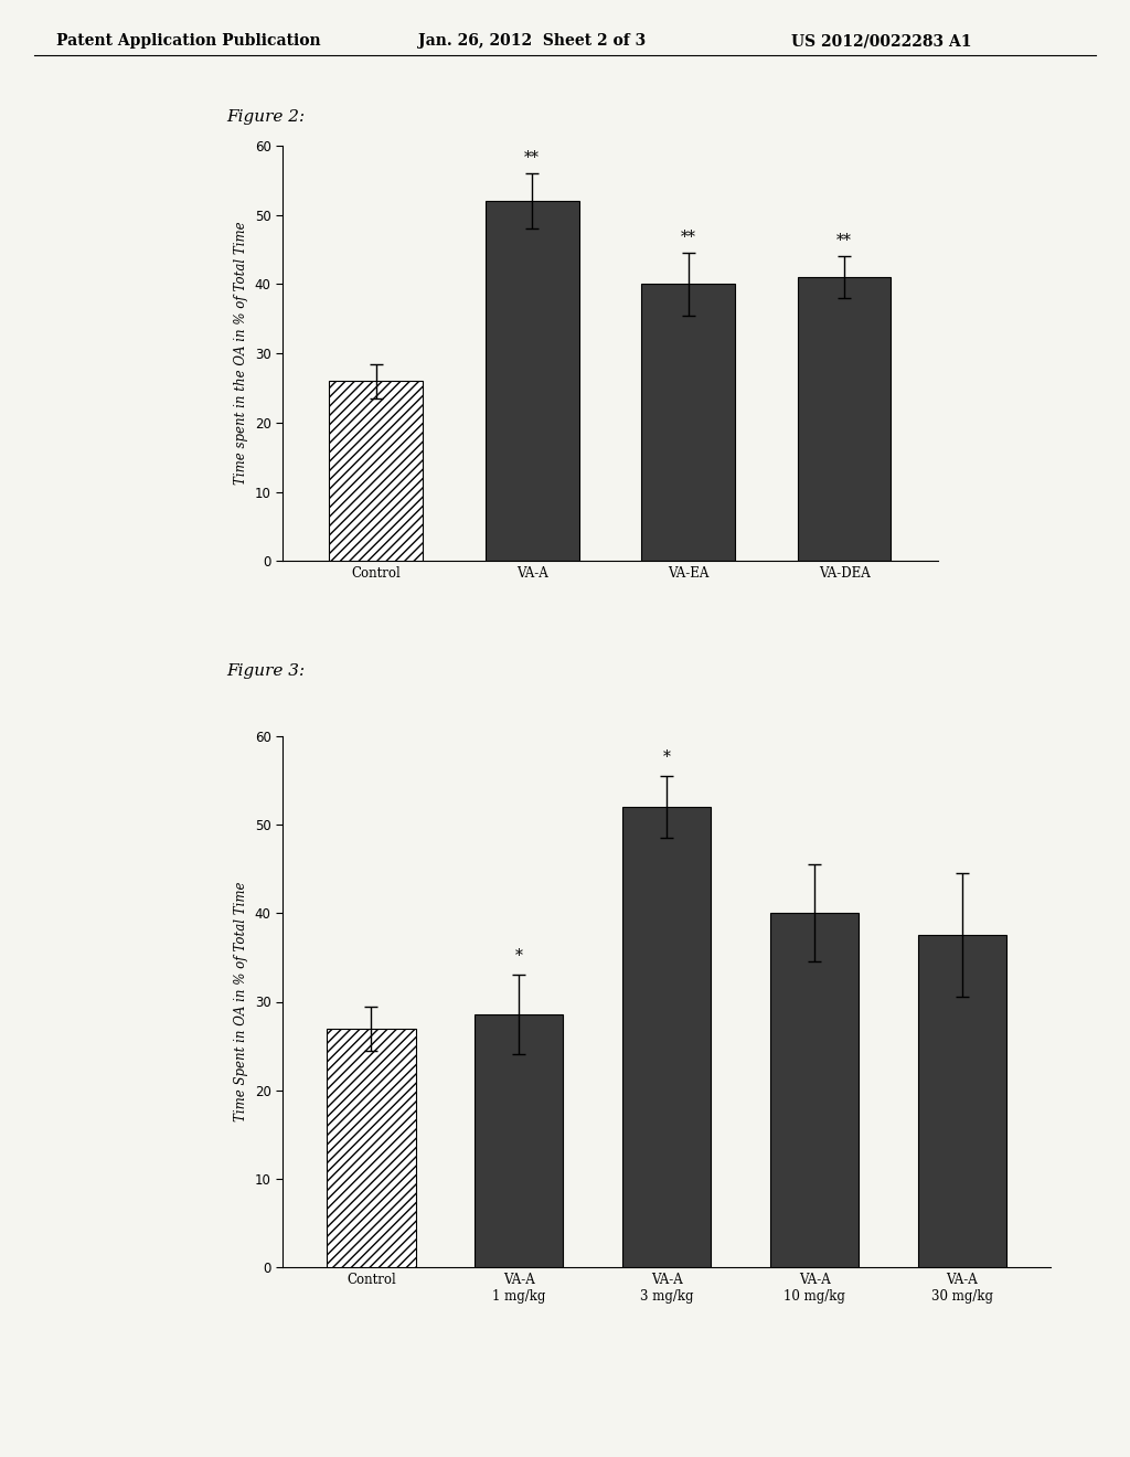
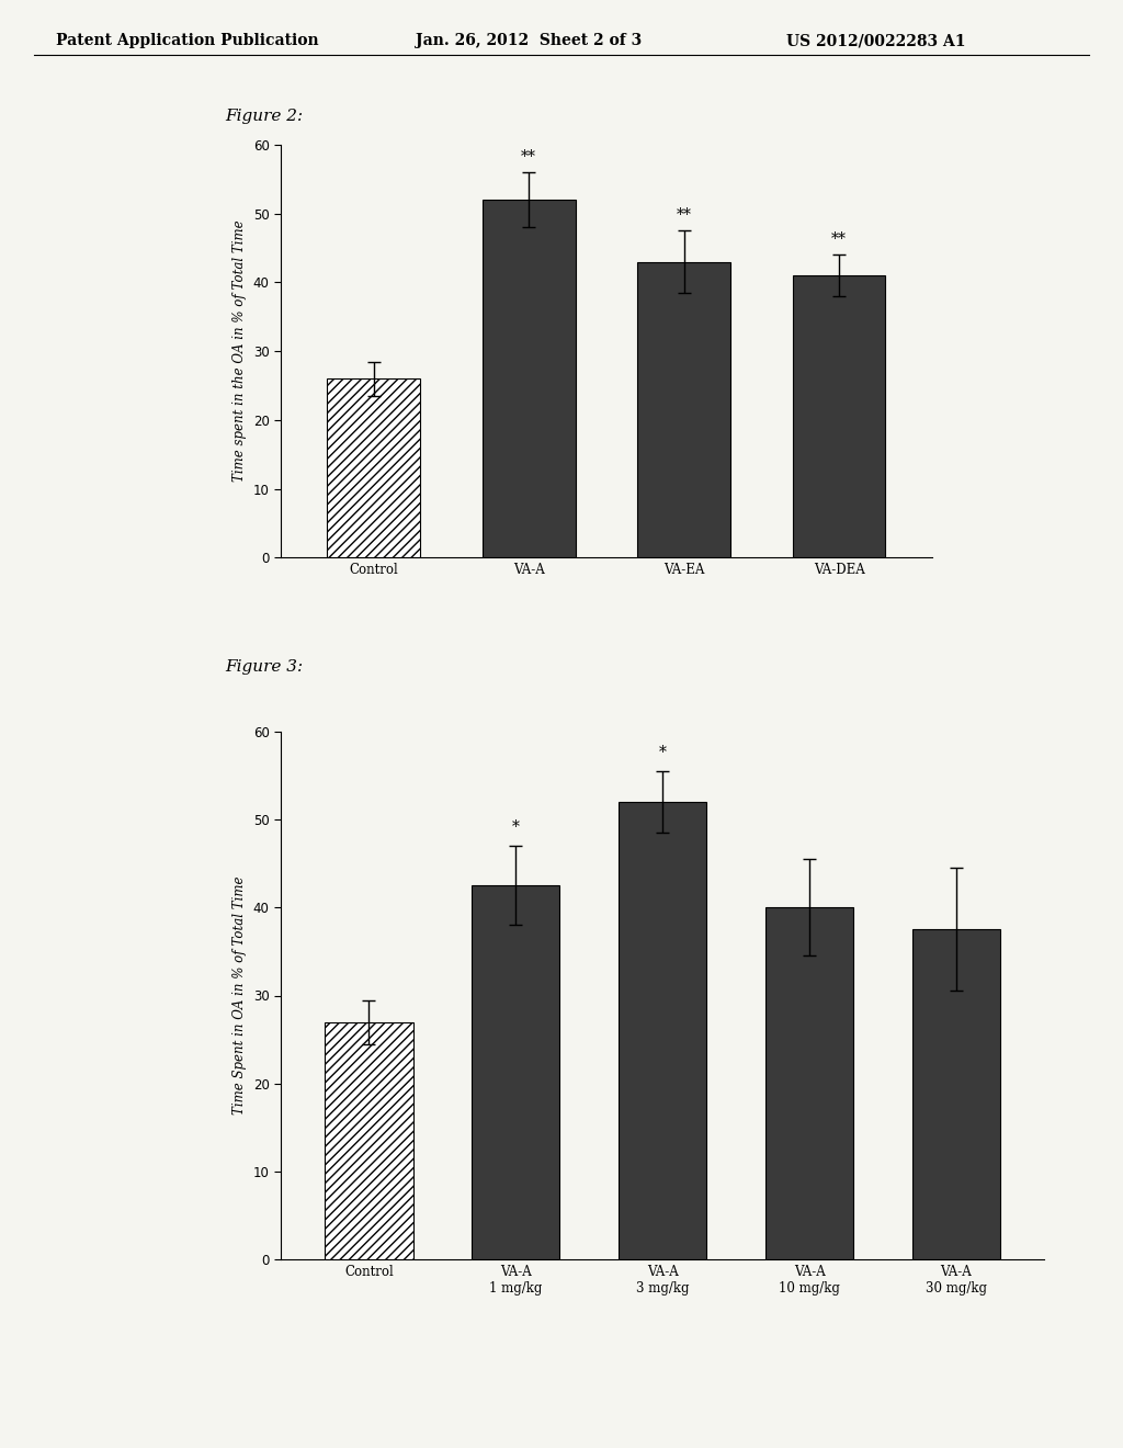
VA-EA: 40 -> 43
VA-A 1 mg/kg: 28.6 -> 42.5
